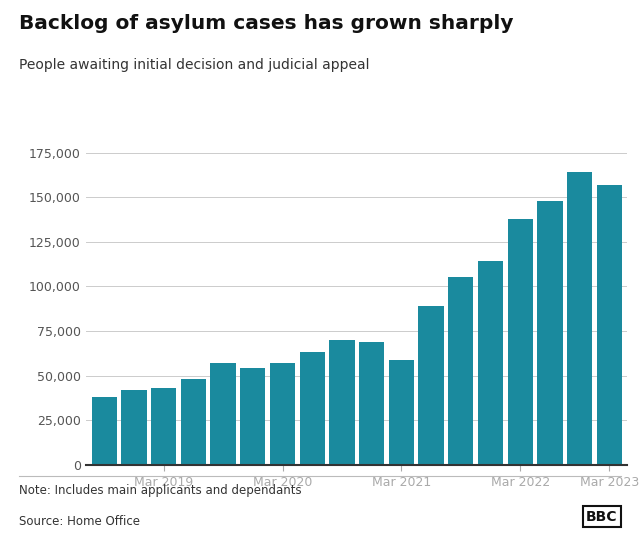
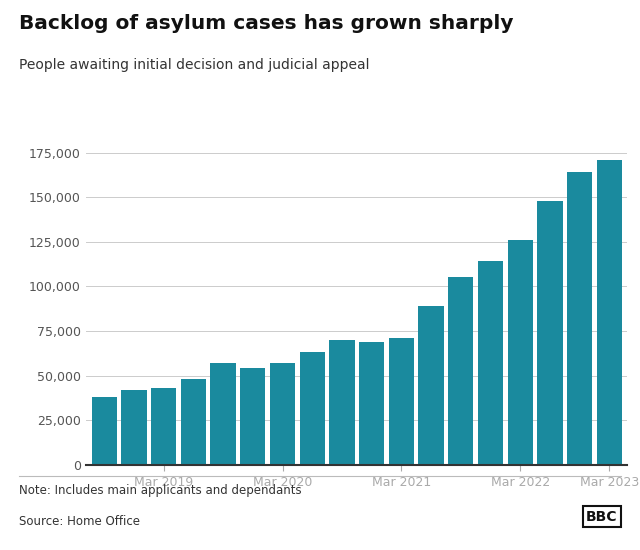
Mar 2021: 59,000 -> 71,000
Mar 2022: 138,000 -> 126,000
Mar 2023: 157,000 -> 171,000
